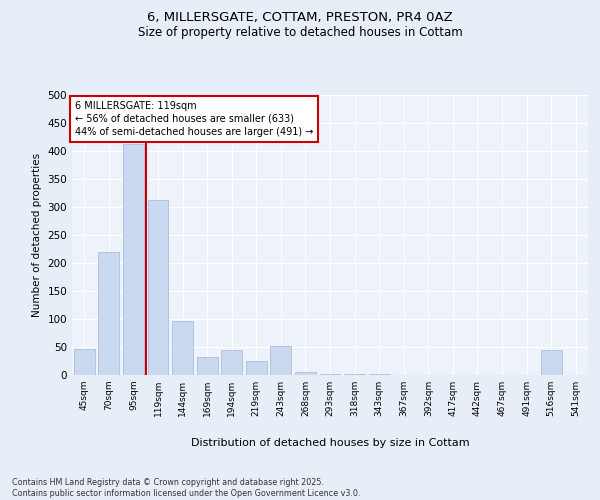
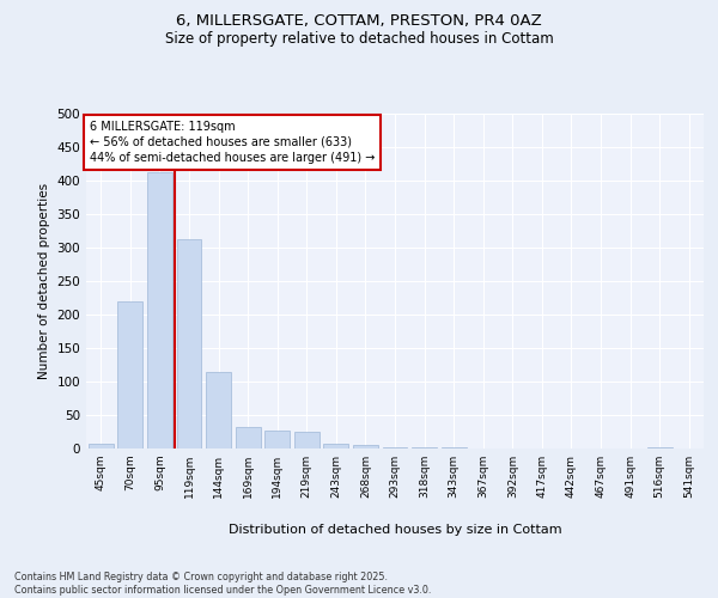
45sqm: 46 -> 7
144sqm: 96 -> 115
194sqm: 44 -> 27
243sqm: 52 -> 7
516sqm: 44 -> 2
